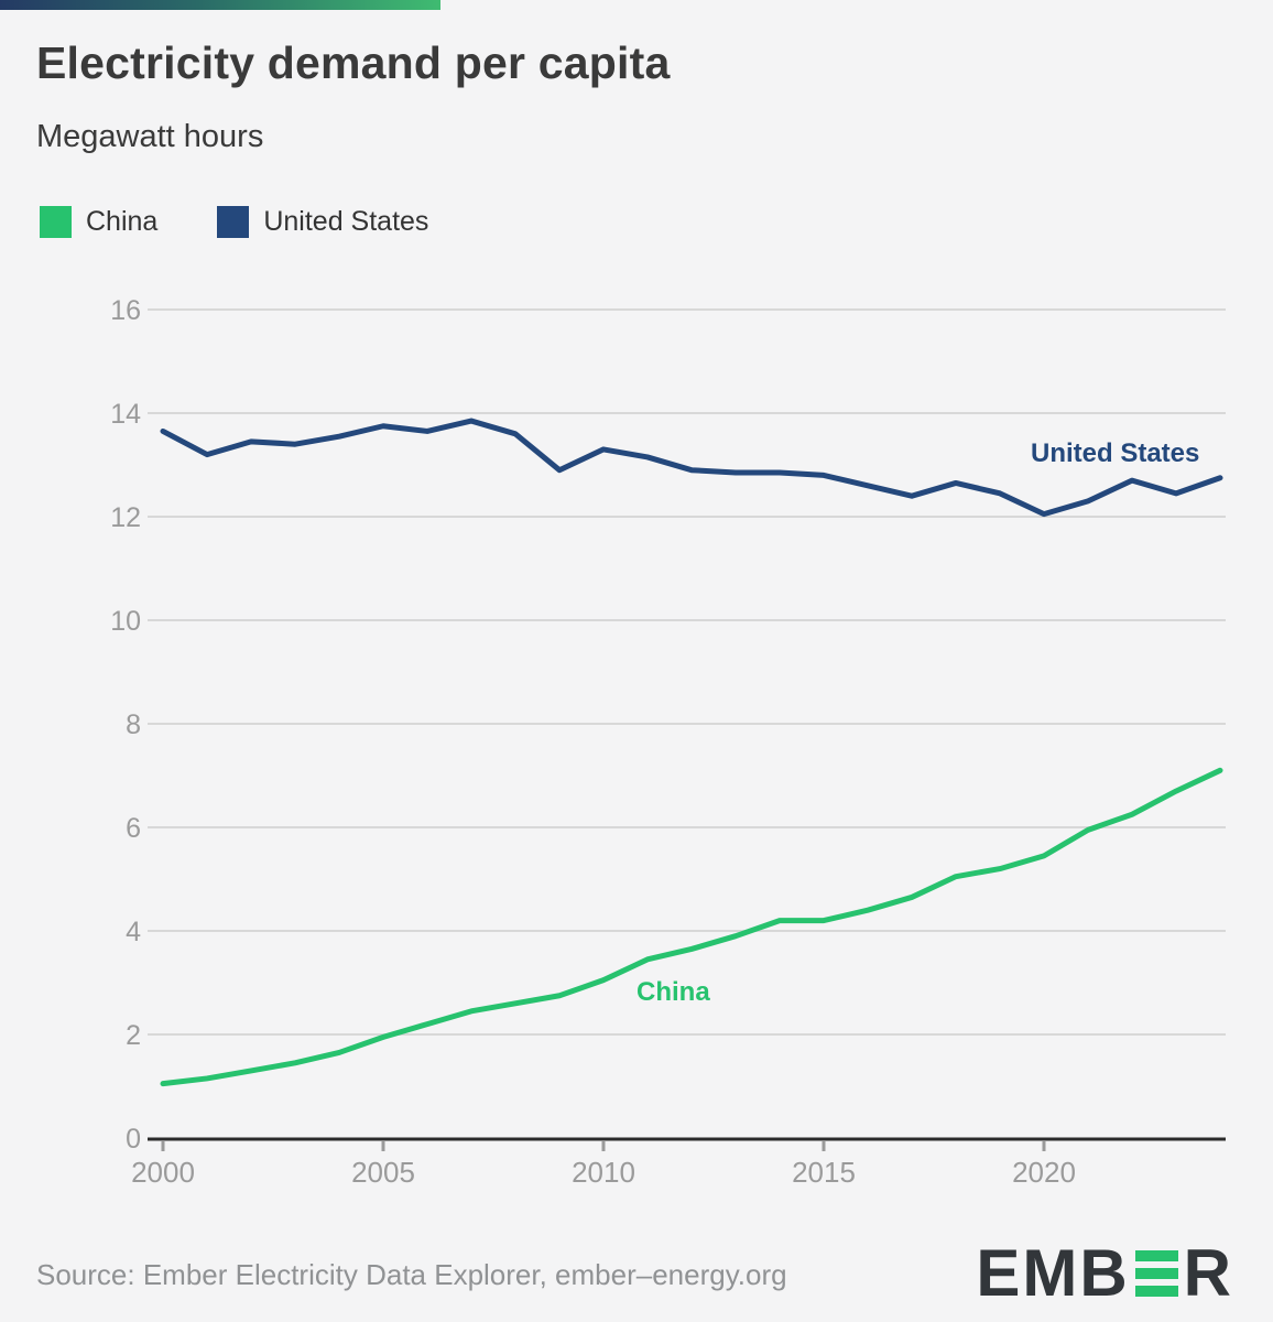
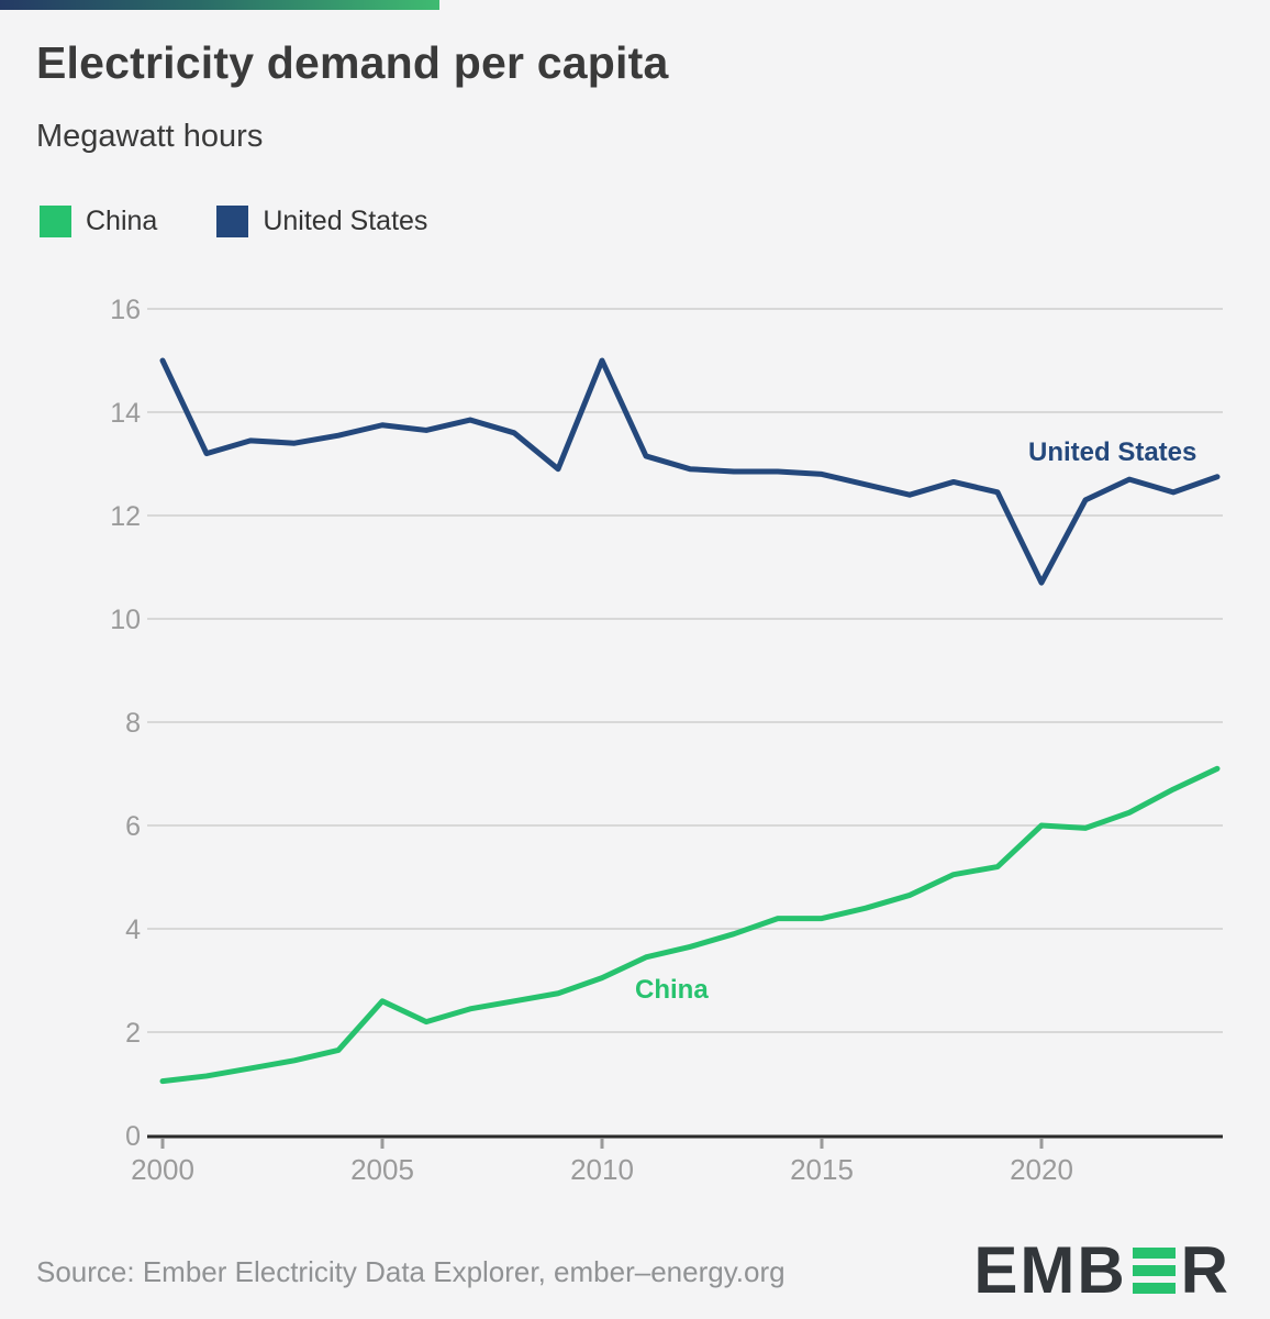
United States/2000: 13.7 -> 15.0
China/2005: 1.9 -> 2.6
United States/2010: 13.3 -> 15.0
China/2020: 5.5 -> 6.0
United States/2020: 12.1 -> 10.7
